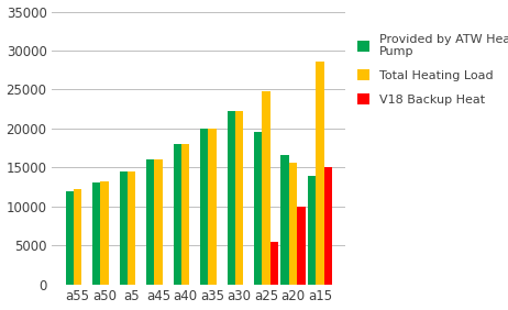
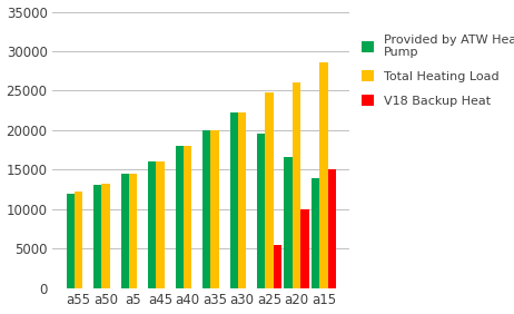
Total Heating Load/a20: 15600 -> 26100
